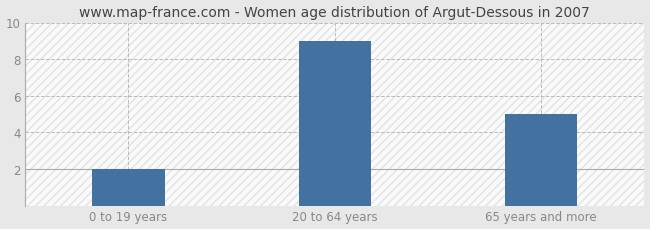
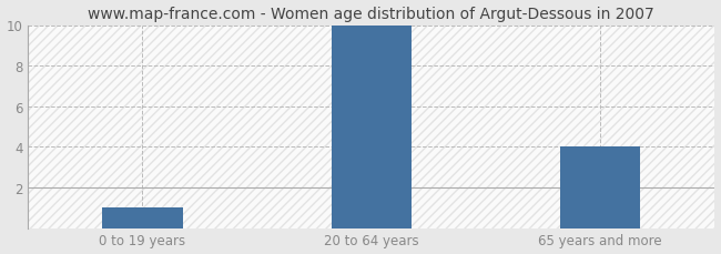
0 to 19 years: 2 -> 1
20 to 64 years: 9 -> 10
65 years and more: 5 -> 4
